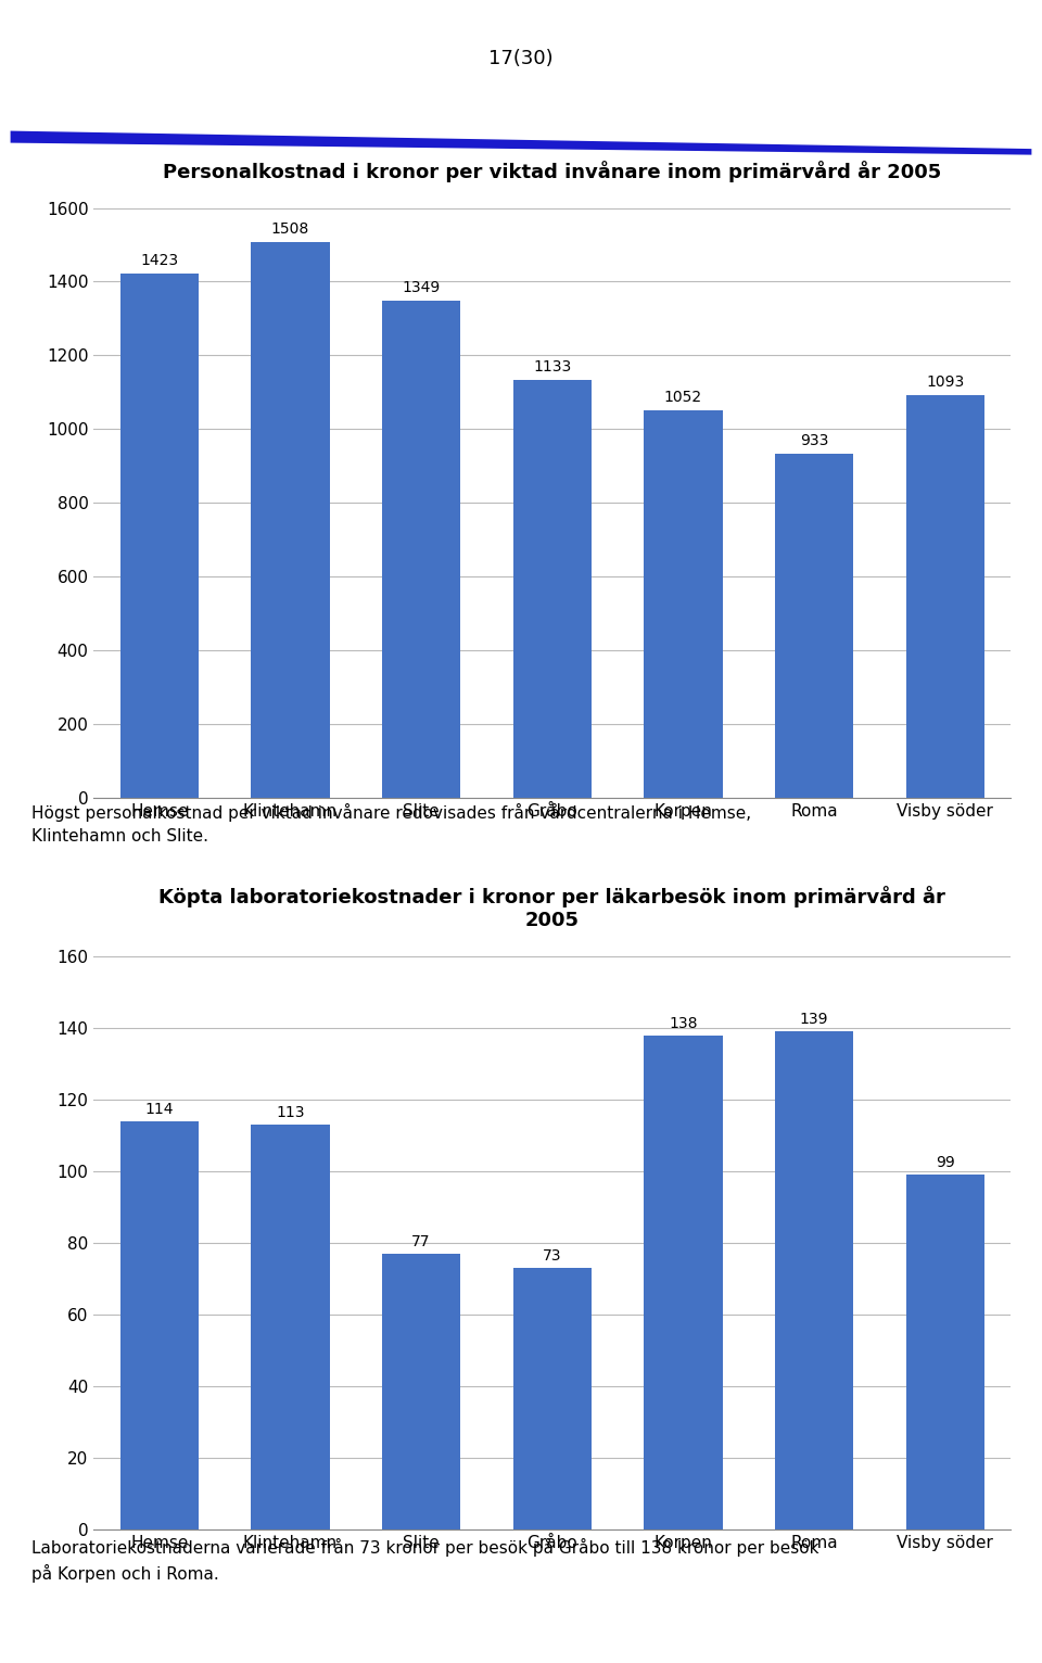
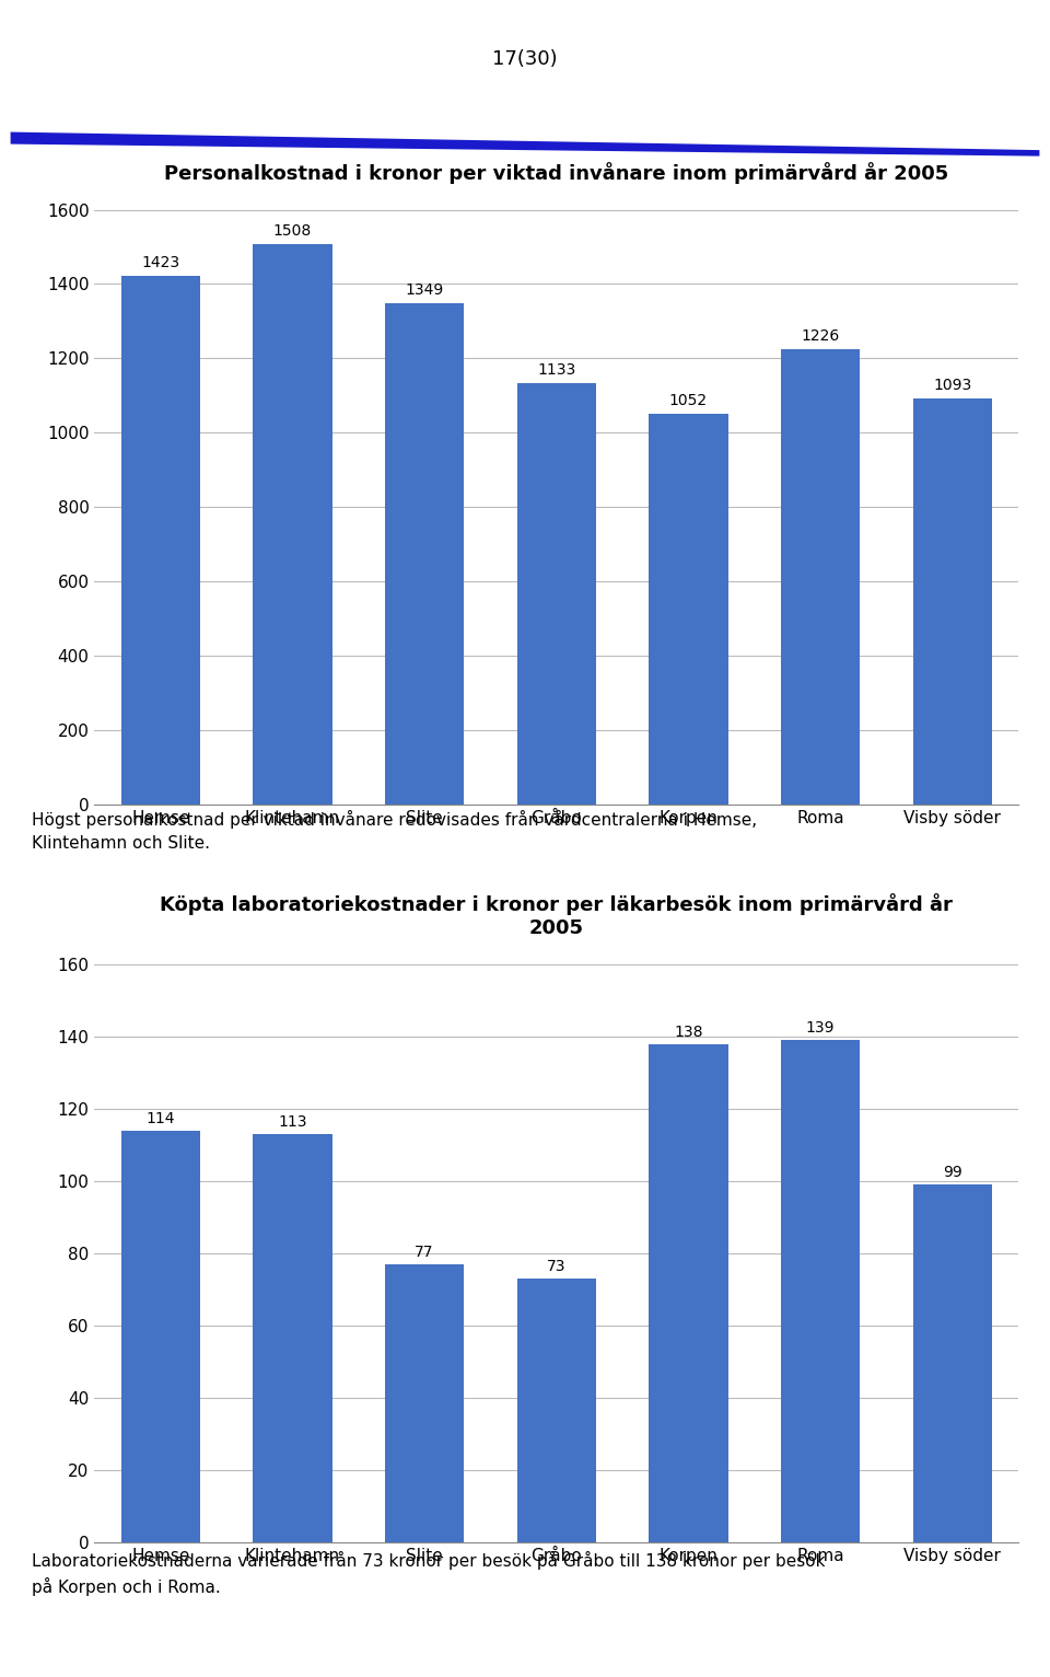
Roma: 933 -> 1226
